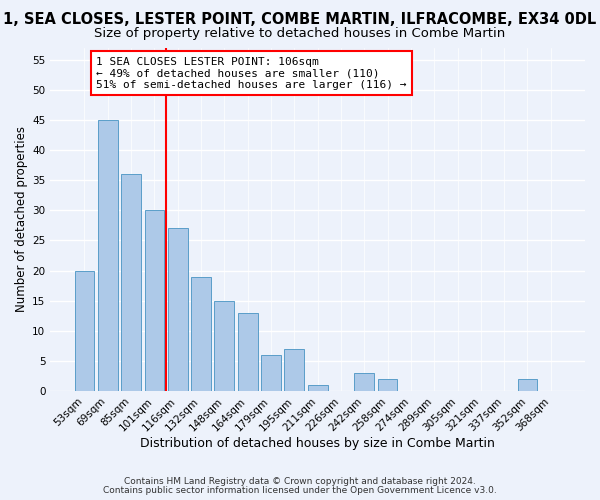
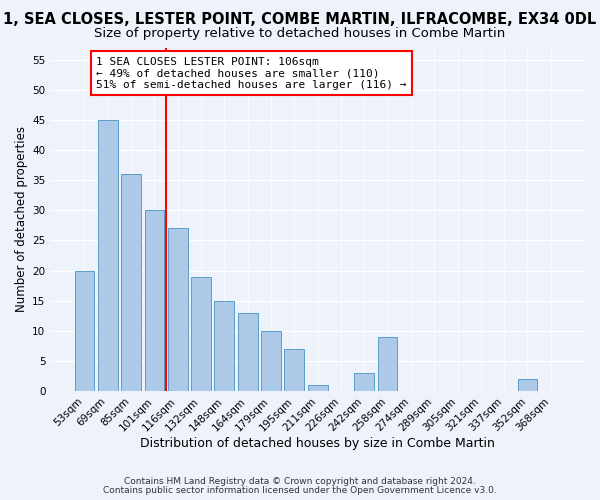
179sqm: 6 -> 10
258sqm: 2 -> 9
